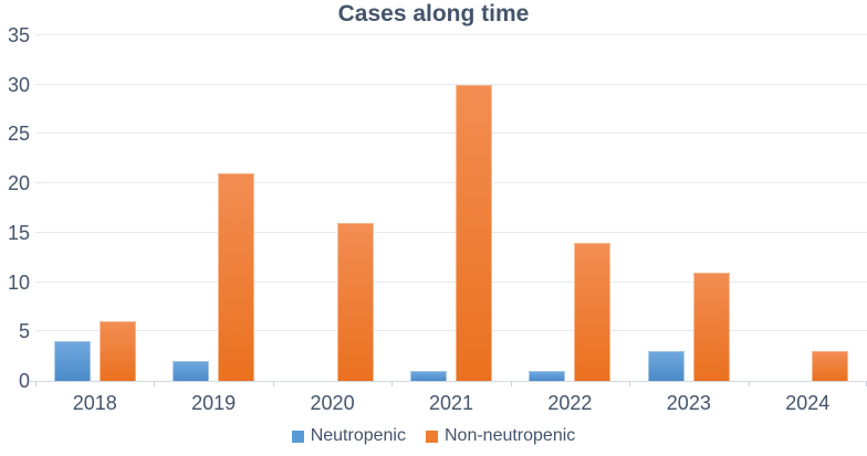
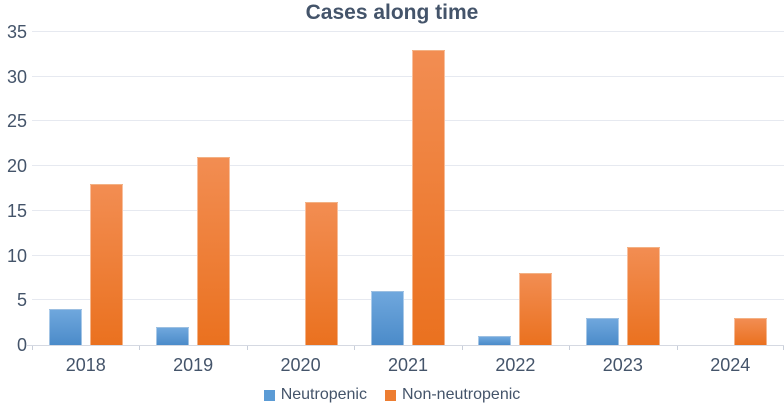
Non-neutropenic/2018: 6 -> 18
Neutropenic/2021: 1 -> 6
Non-neutropenic/2021: 30 -> 33
Non-neutropenic/2022: 14 -> 8
